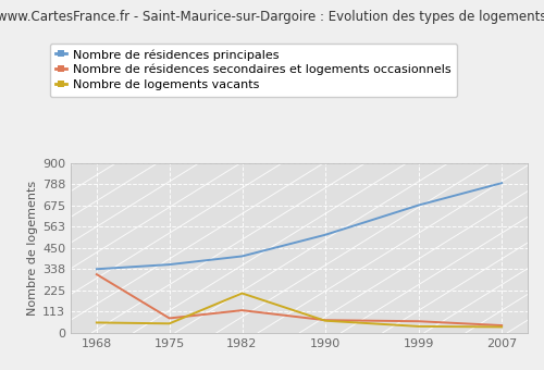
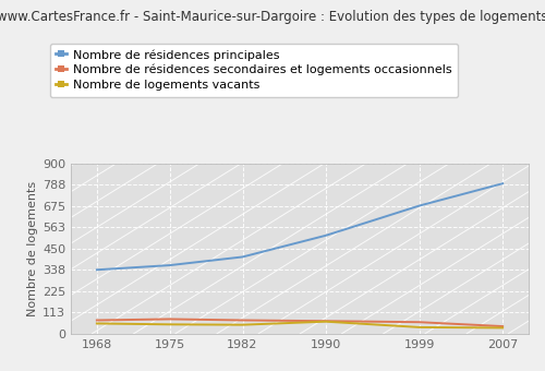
Nombre de résidences secondaires et logements occasionnels/1968: 310 -> 70
Nombre de résidences secondaires et logements occasionnels/1982: 120 -> 70
Nombre de logements vacants/1982: 210 -> 50
